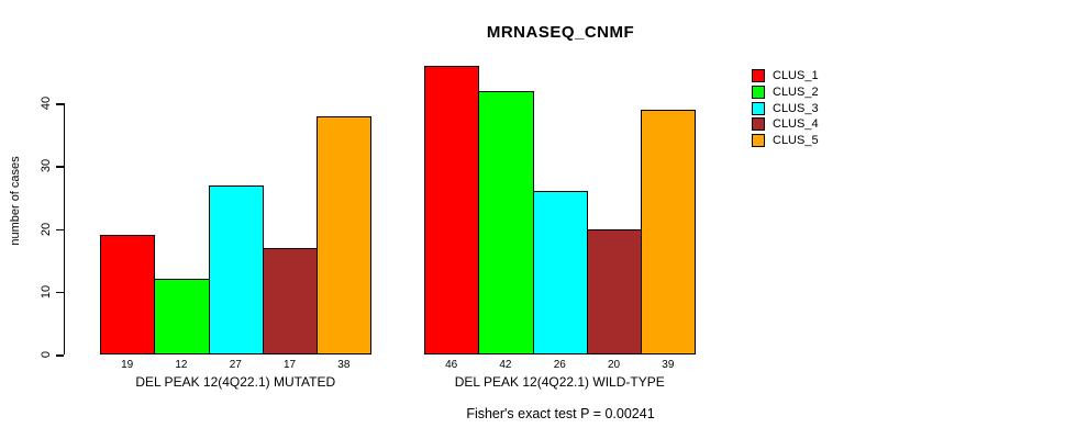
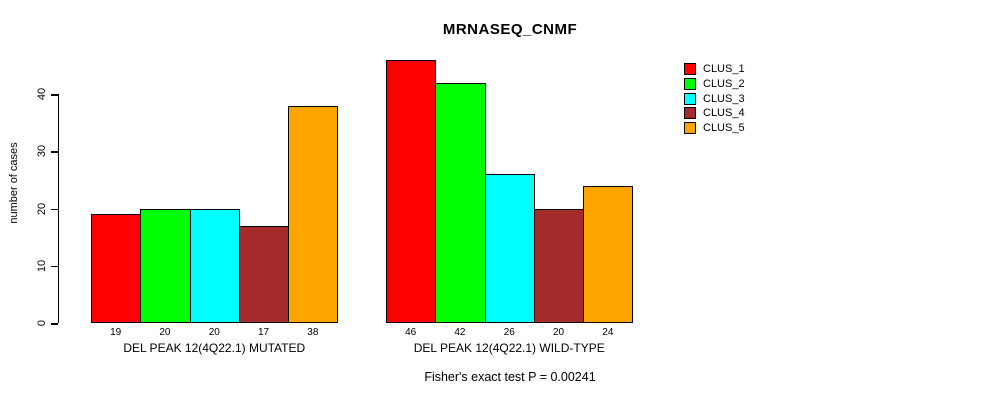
CLUS_2/DEL PEAK 12(4Q22.1) MUTATED: 12 -> 20
CLUS_3/DEL PEAK 12(4Q22.1) MUTATED: 27 -> 20
CLUS_5/DEL PEAK 12(4Q22.1) WILD-TYPE: 39 -> 24
